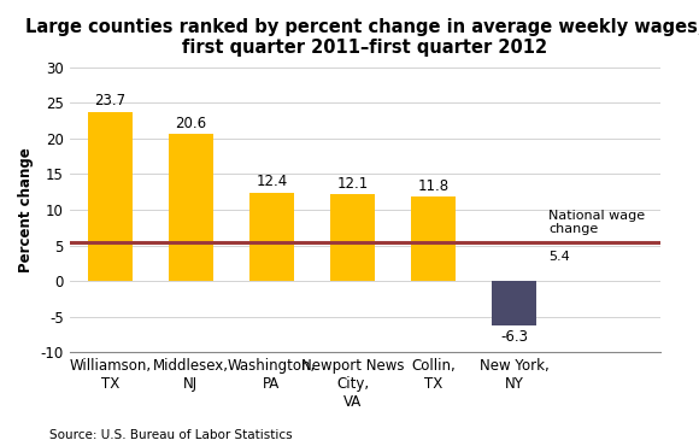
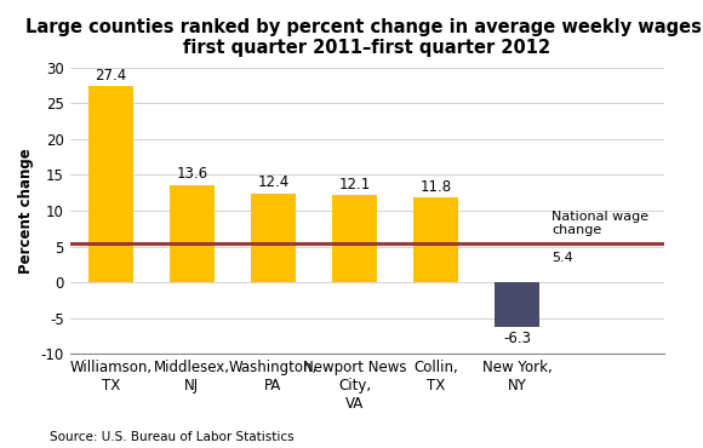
Williamson, TX: 23.7 -> 27.4
Middlesex, NJ: 20.6 -> 13.6
